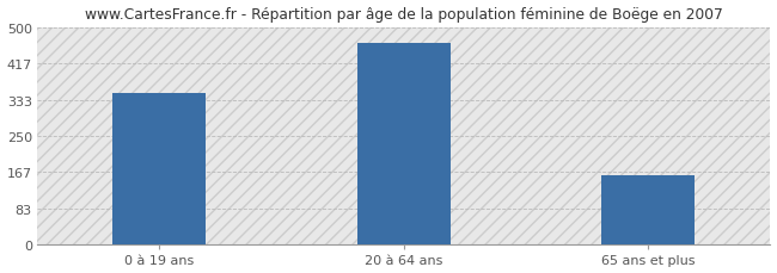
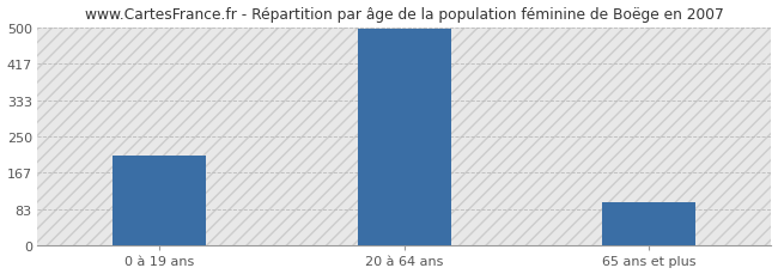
0 à 19 ans: 350 -> 207
20 à 64 ans: 465 -> 497
65 ans et plus: 160 -> 100
